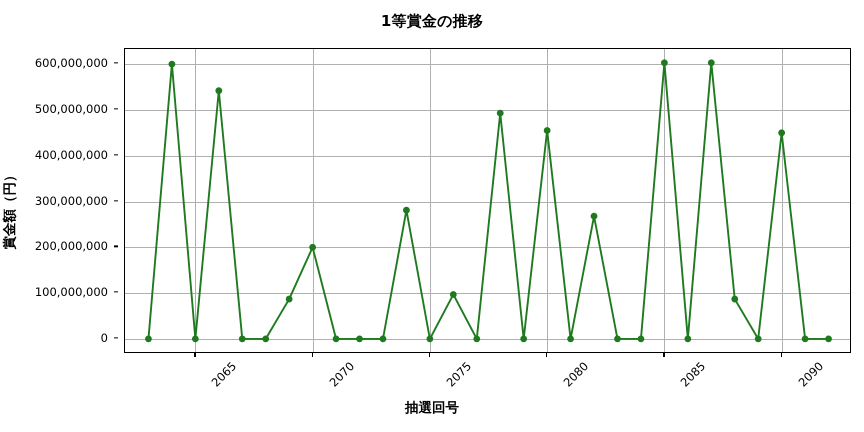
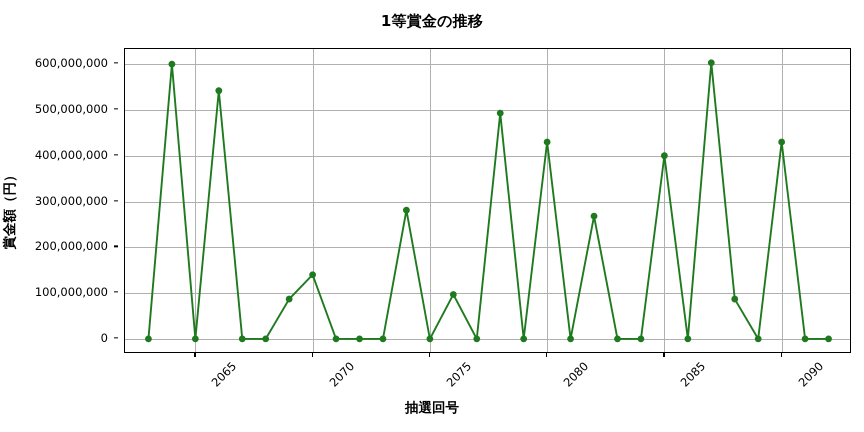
2070: 200000000 -> 140000000
2080: 460000000 -> 430000000
2085: 600000000 -> 400000000
2090: 450000000 -> 430000000
